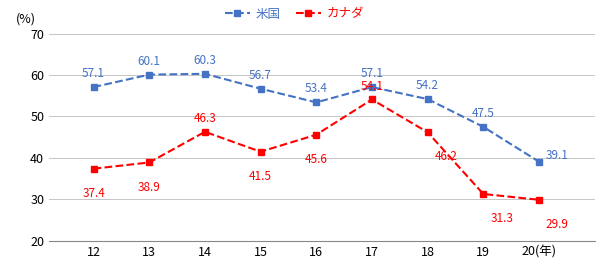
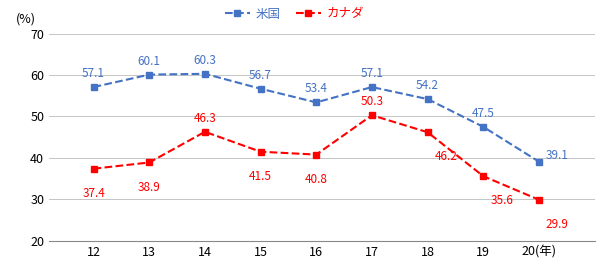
カナダ/16: 45.6 -> 40.8
カナダ/17: 54.1 -> 50.3
カナダ/19: 31.3 -> 35.6
